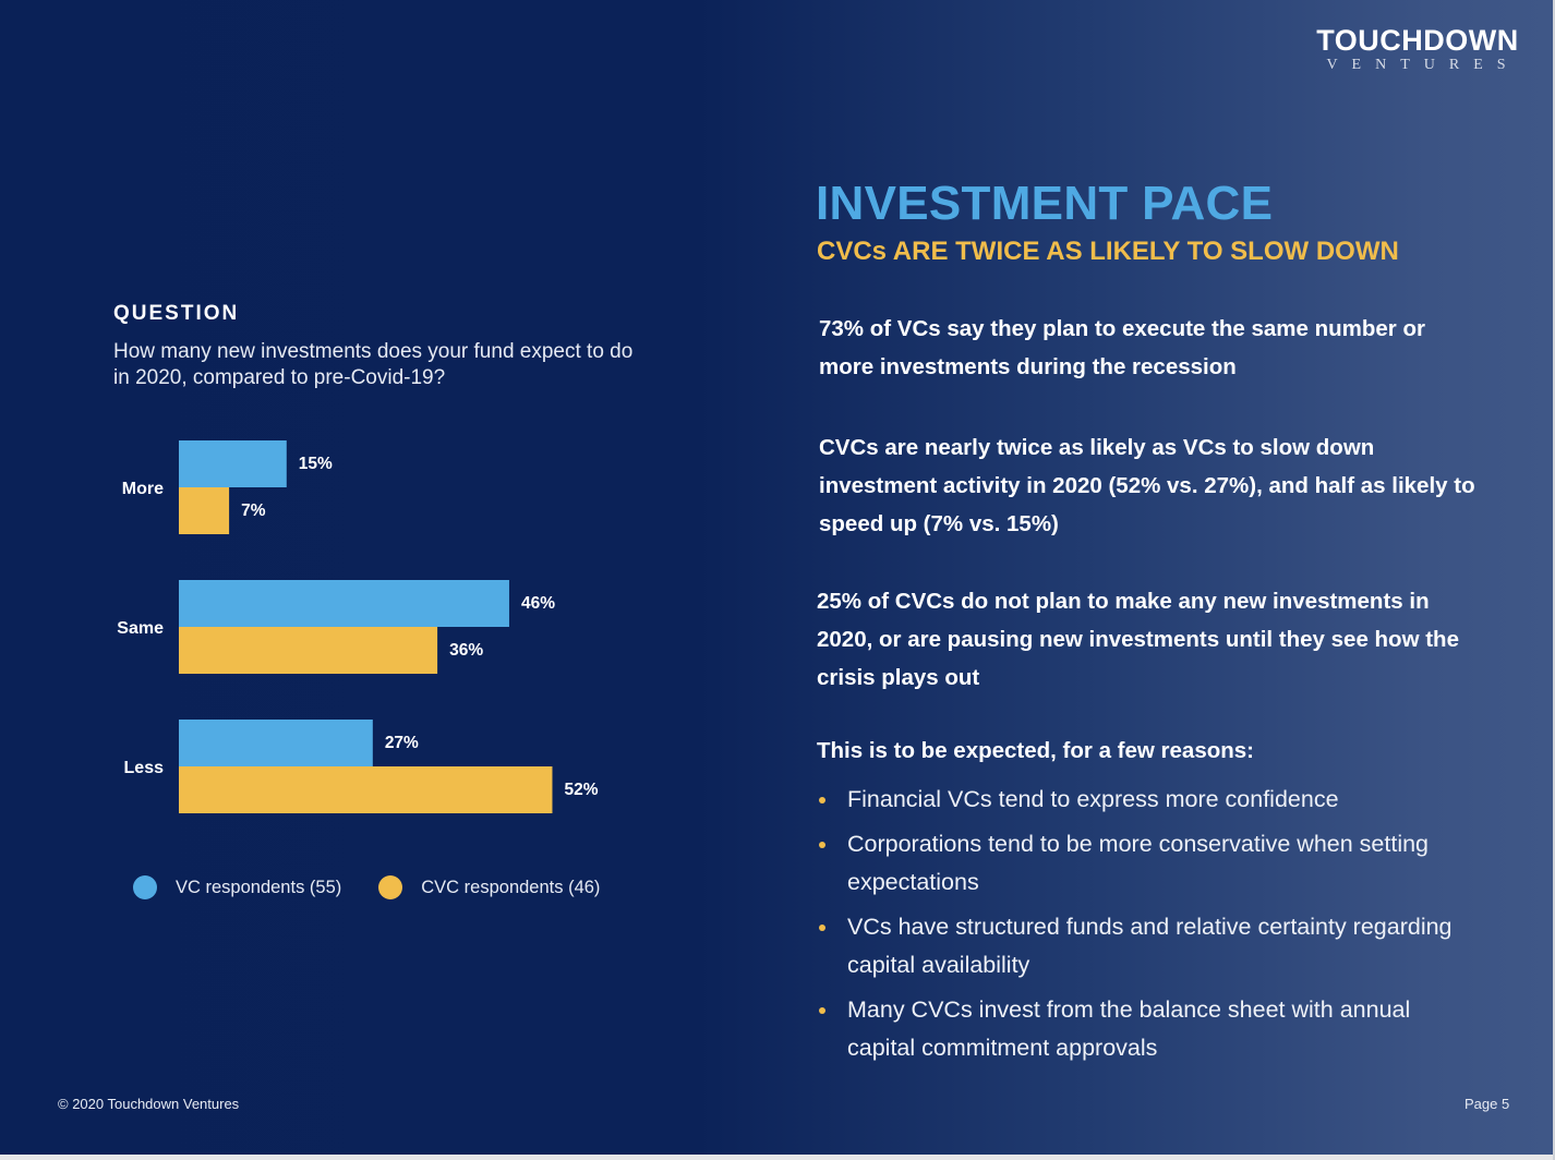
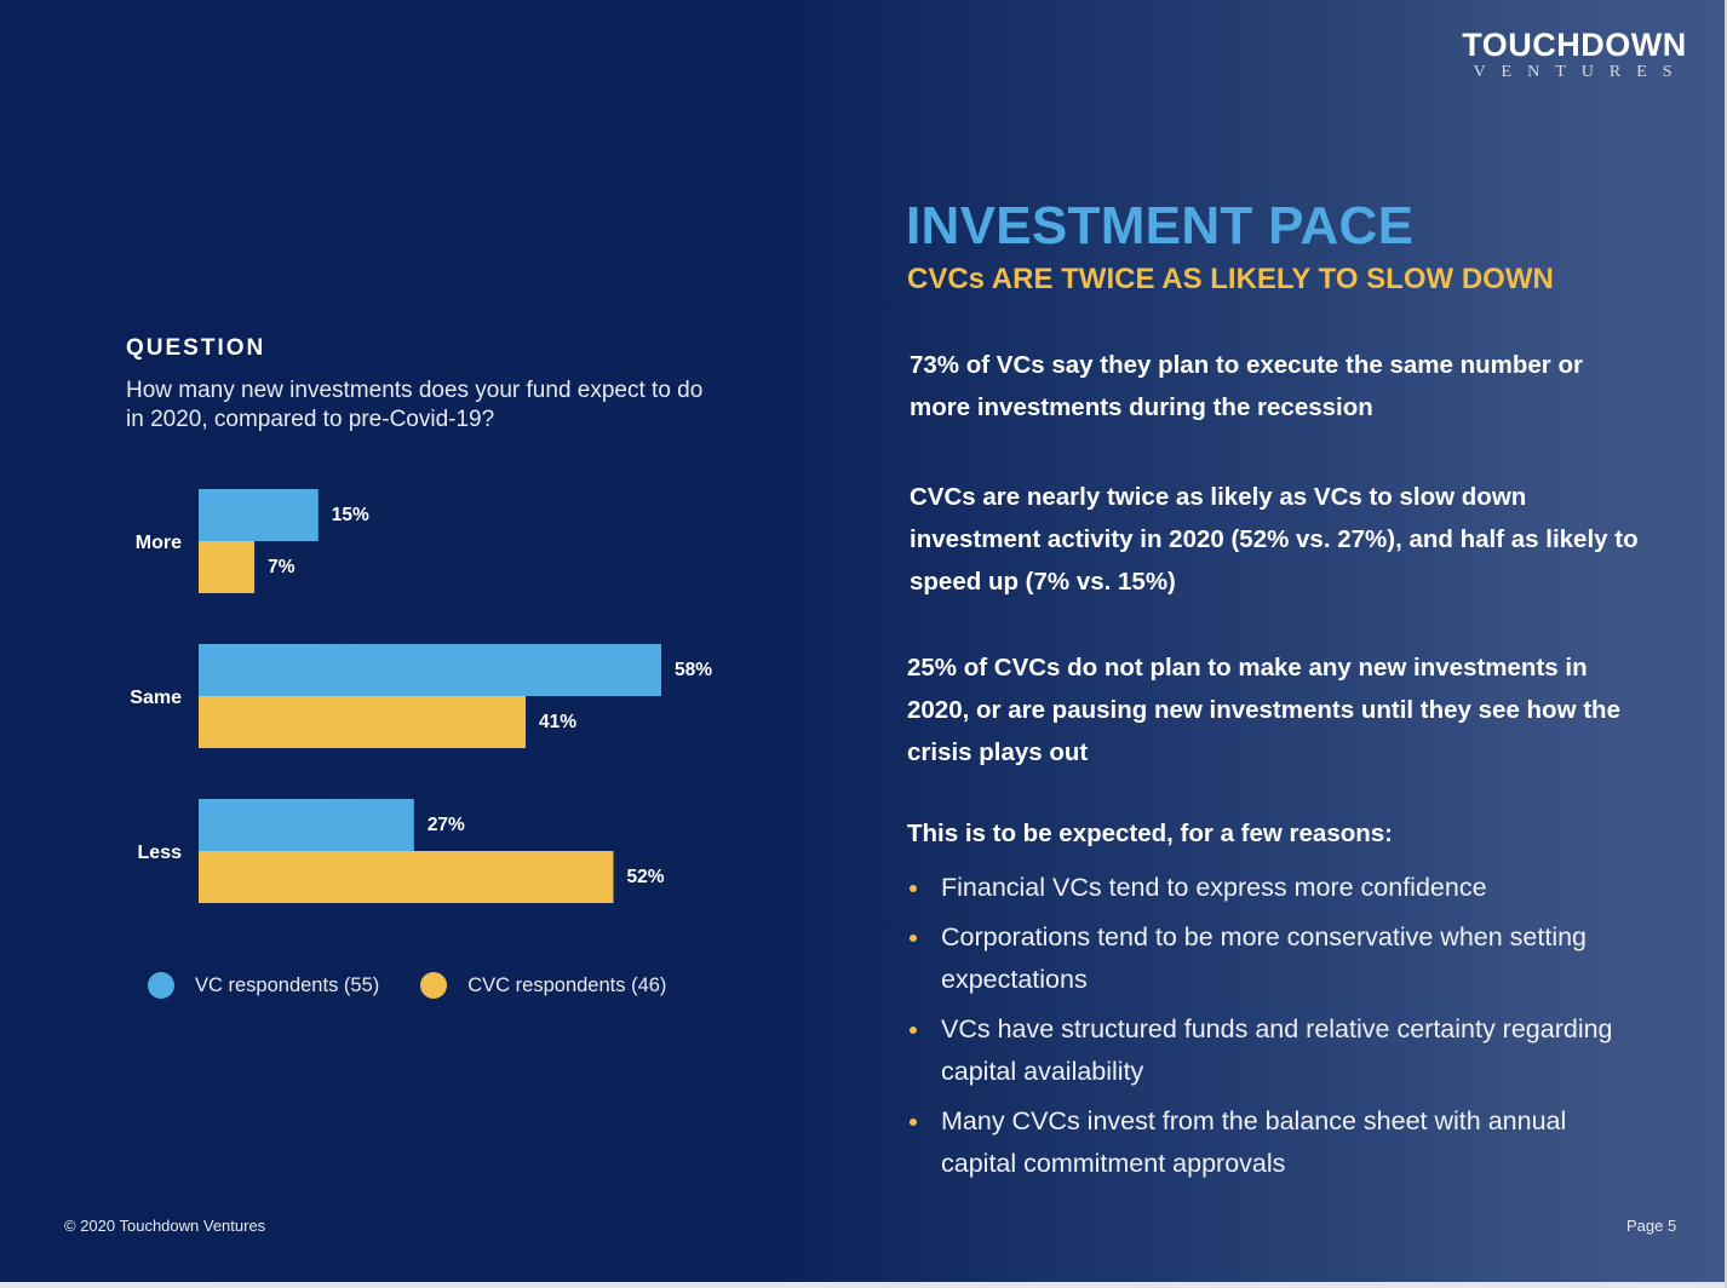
VC respondents (55)/Same: 46% -> 58%
CVC respondents (46)/Same: 36% -> 41%
